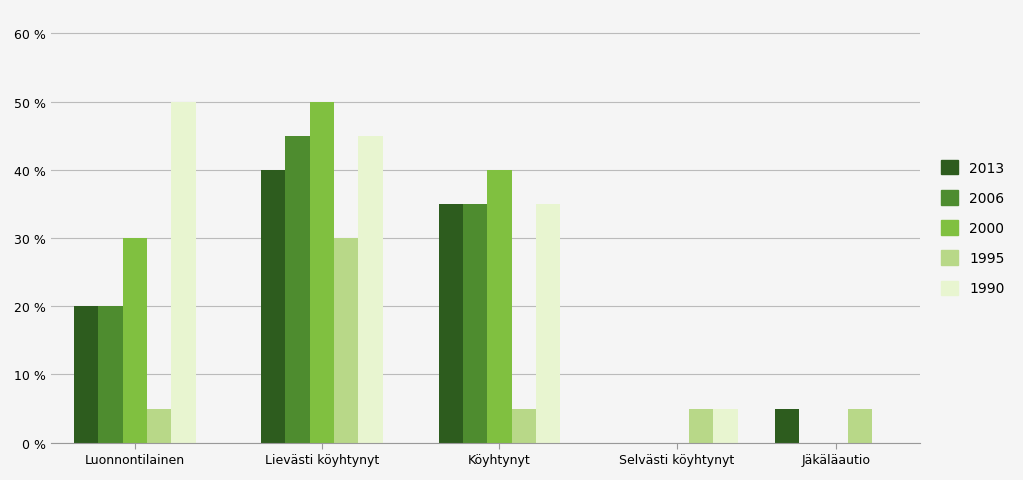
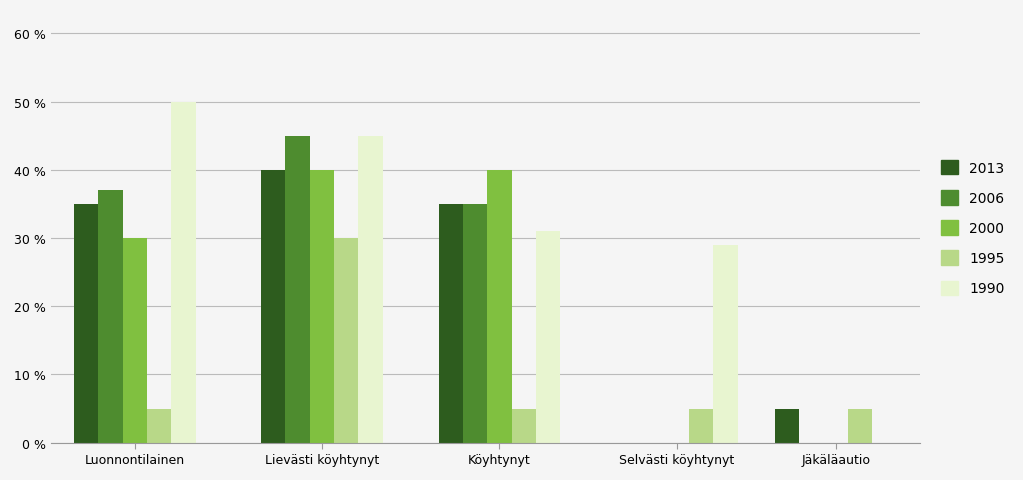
2013/Luonnontilainen: 20 % -> 35 %
2006/Luonnontilainen: 20 % -> 37 %
2000/Lievästi köyhtynyt: 50 % -> 40 %
1990/Köyhtynyt: 35 % -> 31 %
1990/Selvästi köyhtynyt: 5 % -> 29 %
